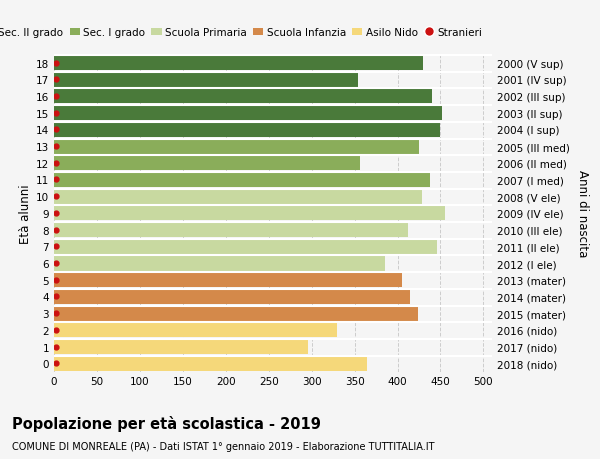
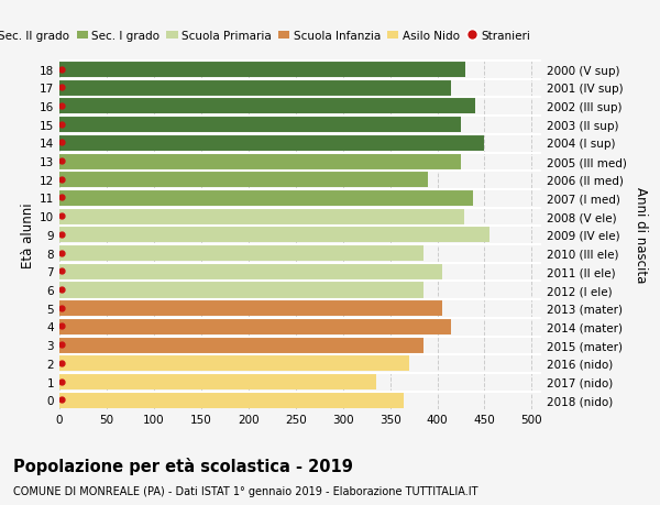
17: 354 -> 415
15: 452 -> 425
12: 356 -> 390
8: 412 -> 385
7: 446 -> 405
3: 424 -> 385
2: 330 -> 370
1: 296 -> 335
